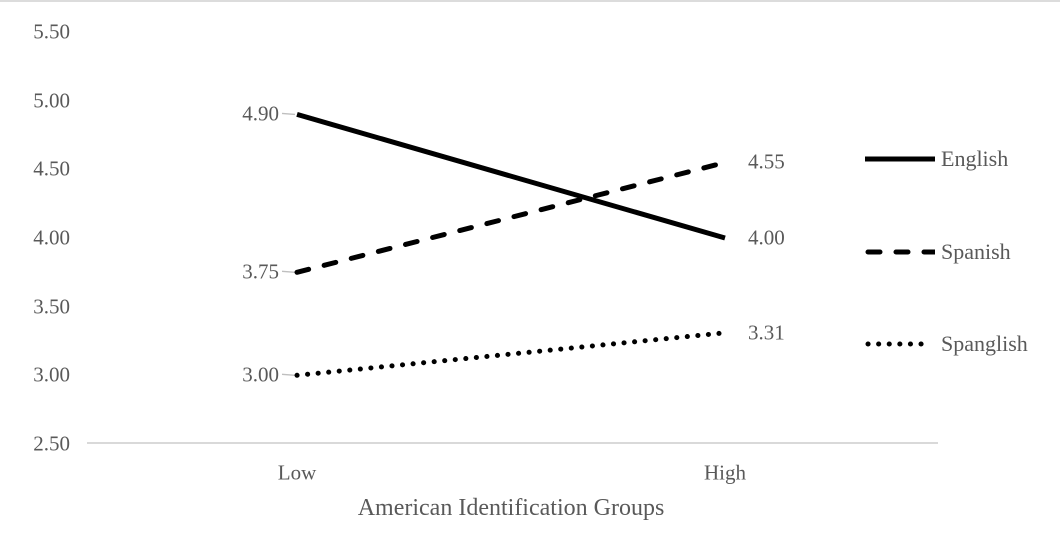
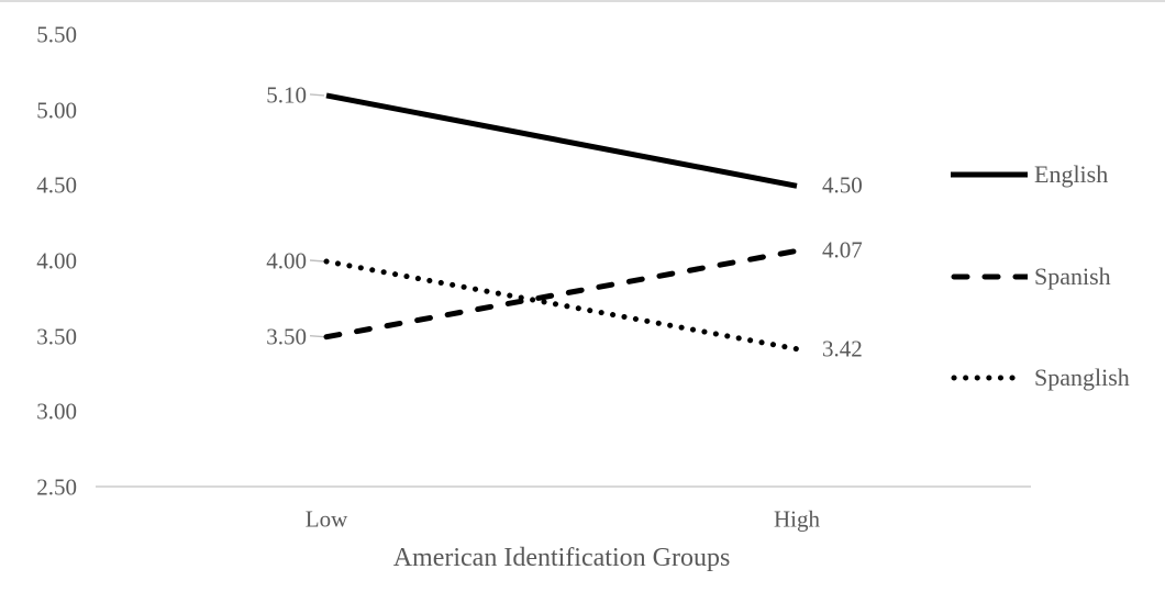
English/Low: 4.90 -> 5.10
Spanish/Low: 3.75 -> 3.50
Spanglish/Low: 3.00 -> 4.00
English/High: 4.00 -> 4.50
Spanish/High: 4.55 -> 4.07
Spanglish/High: 3.31 -> 3.42
